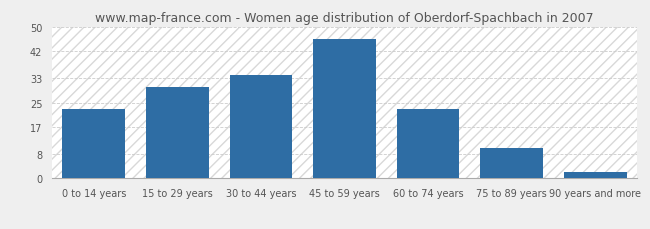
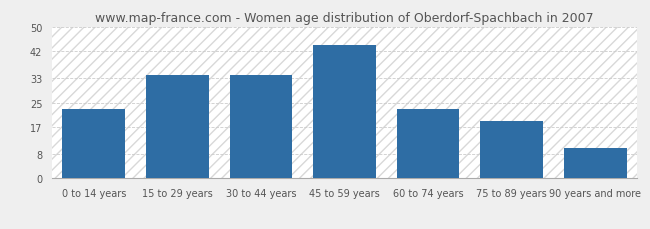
15 to 29 years: 30 -> 34
45 to 59 years: 46 -> 44
75 to 89 years: 10 -> 19
90 years and more: 2 -> 10
